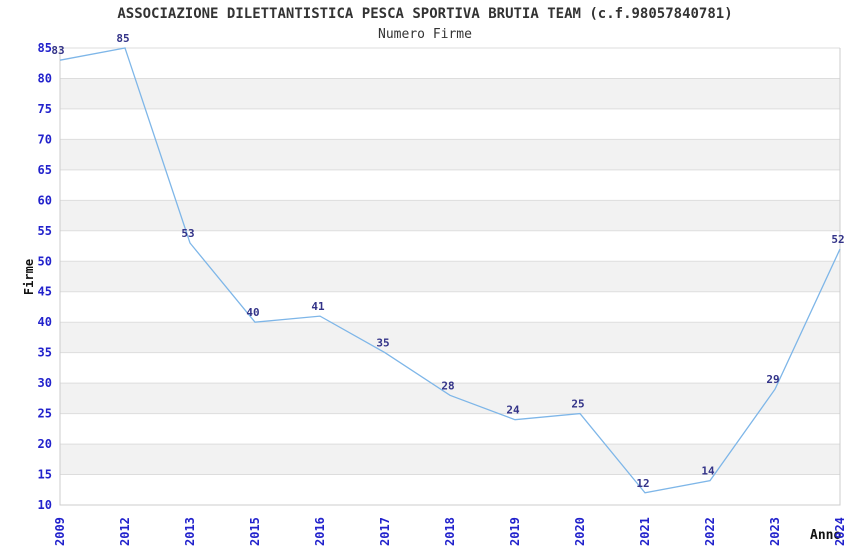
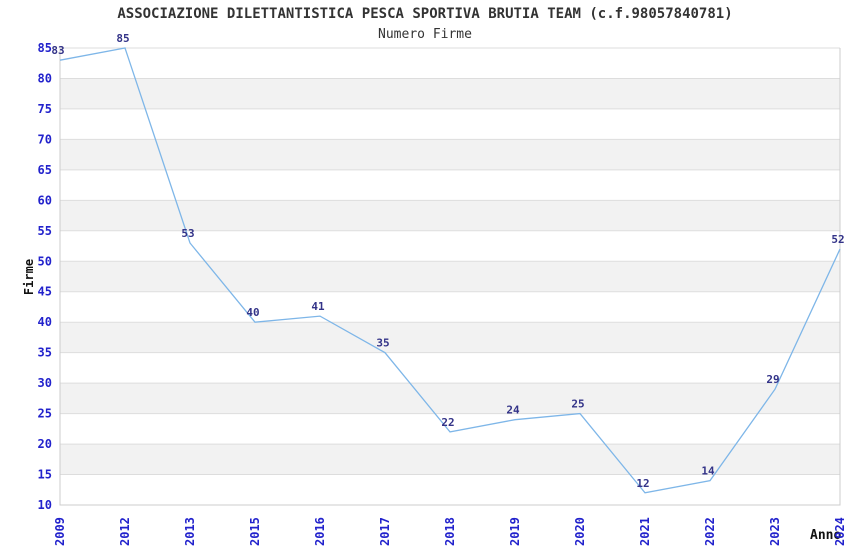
2018: 28 -> 22
